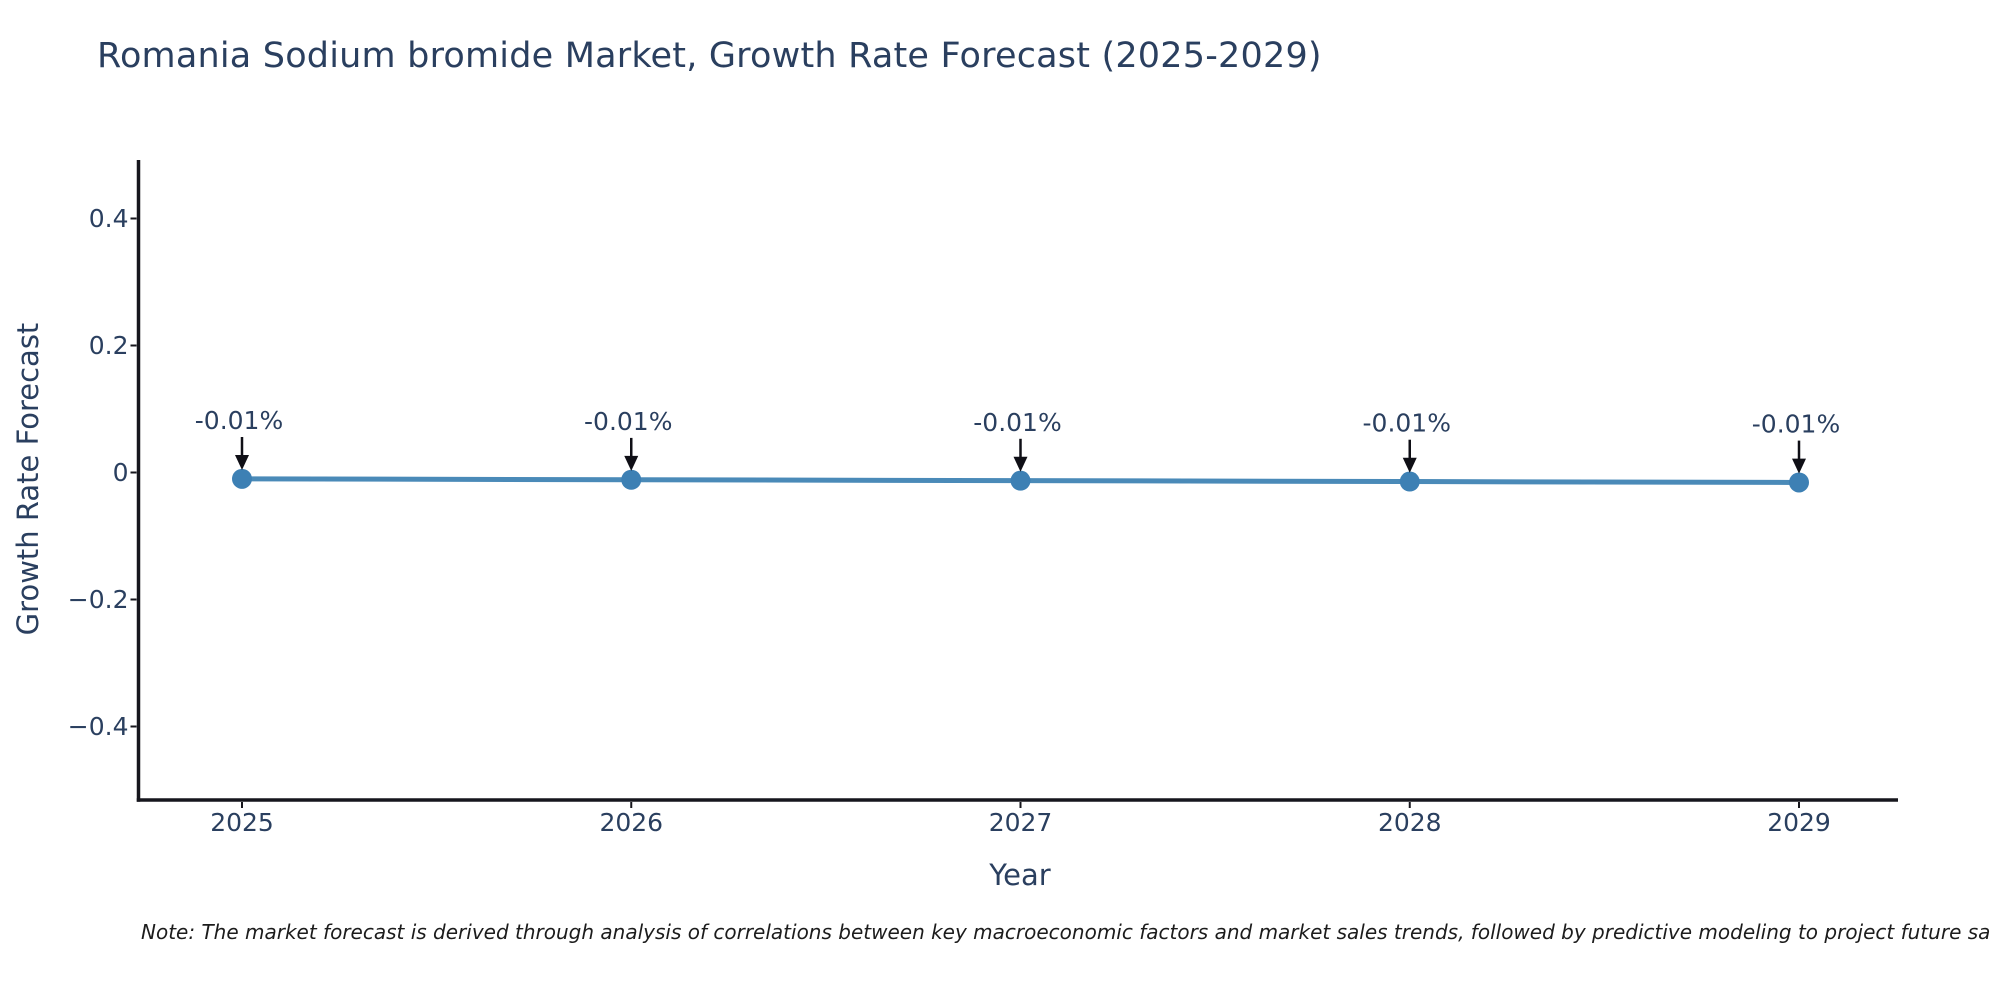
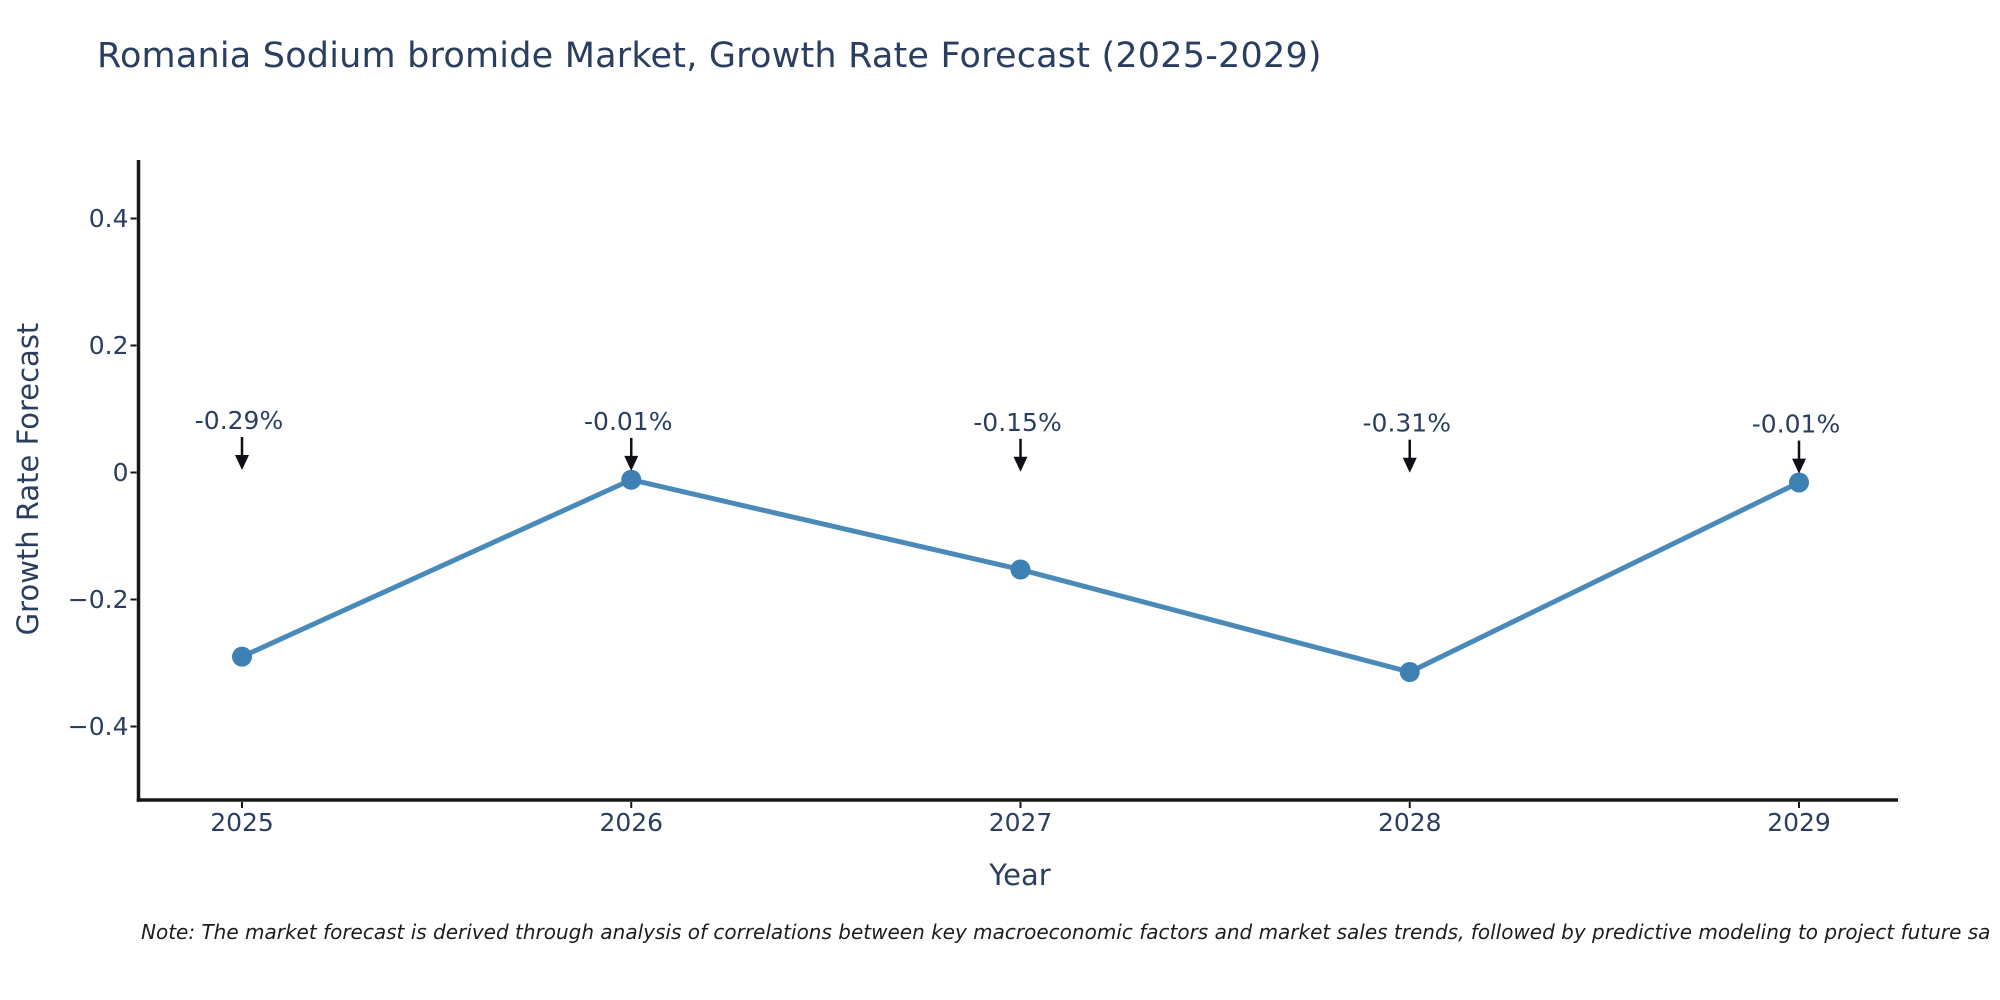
2025: -0.01% -> -0.29%
2027: -0.01% -> -0.15%
2028: -0.01% -> -0.31%
